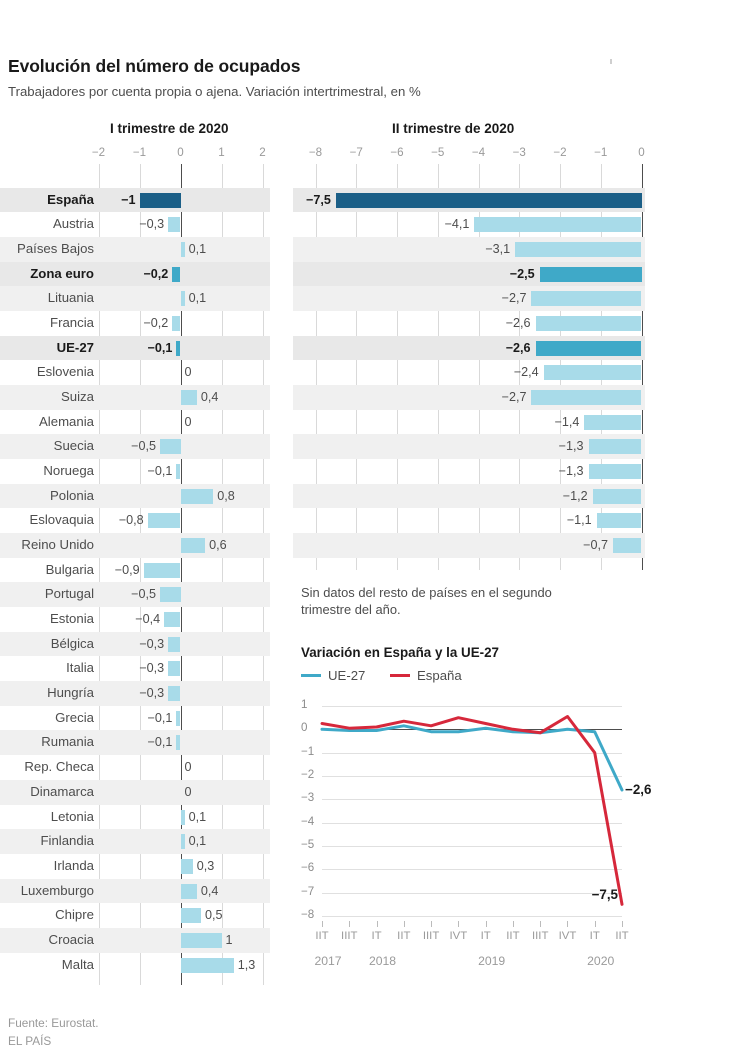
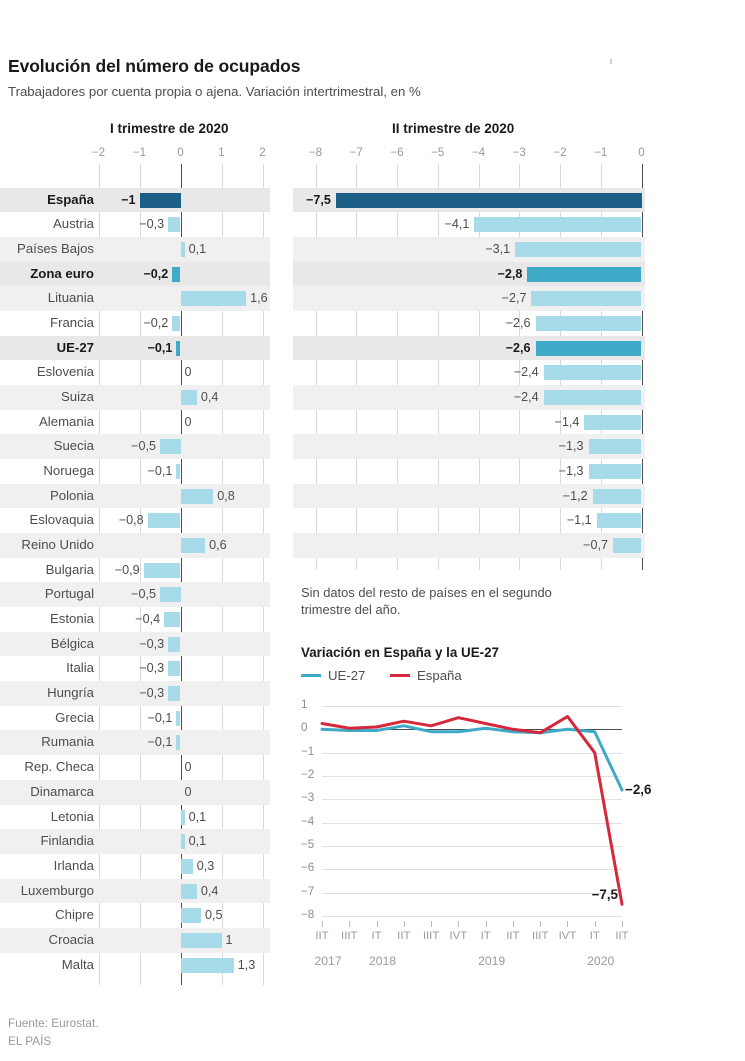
I trimestre de 2020/Lituania: 0,1 -> 1,6
II trimestre de 2020/Zona euro: −2,5 -> −2,8
II trimestre de 2020/Suiza: −2,7 -> −2,4
